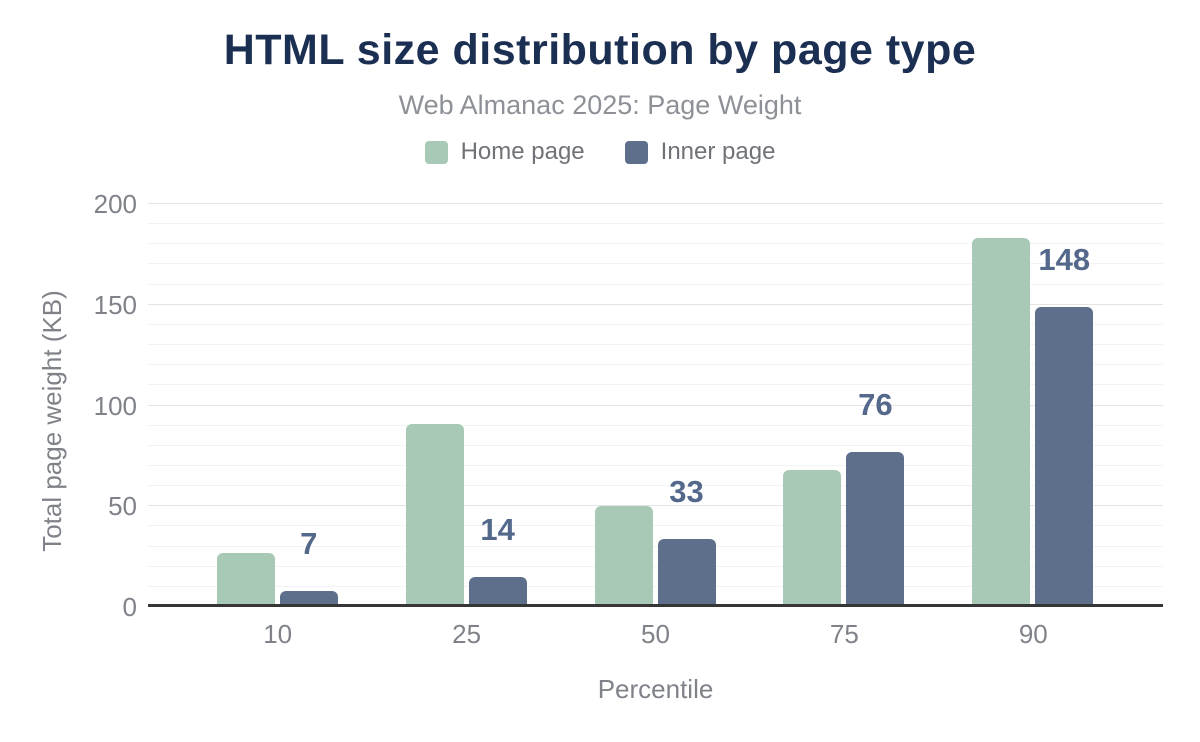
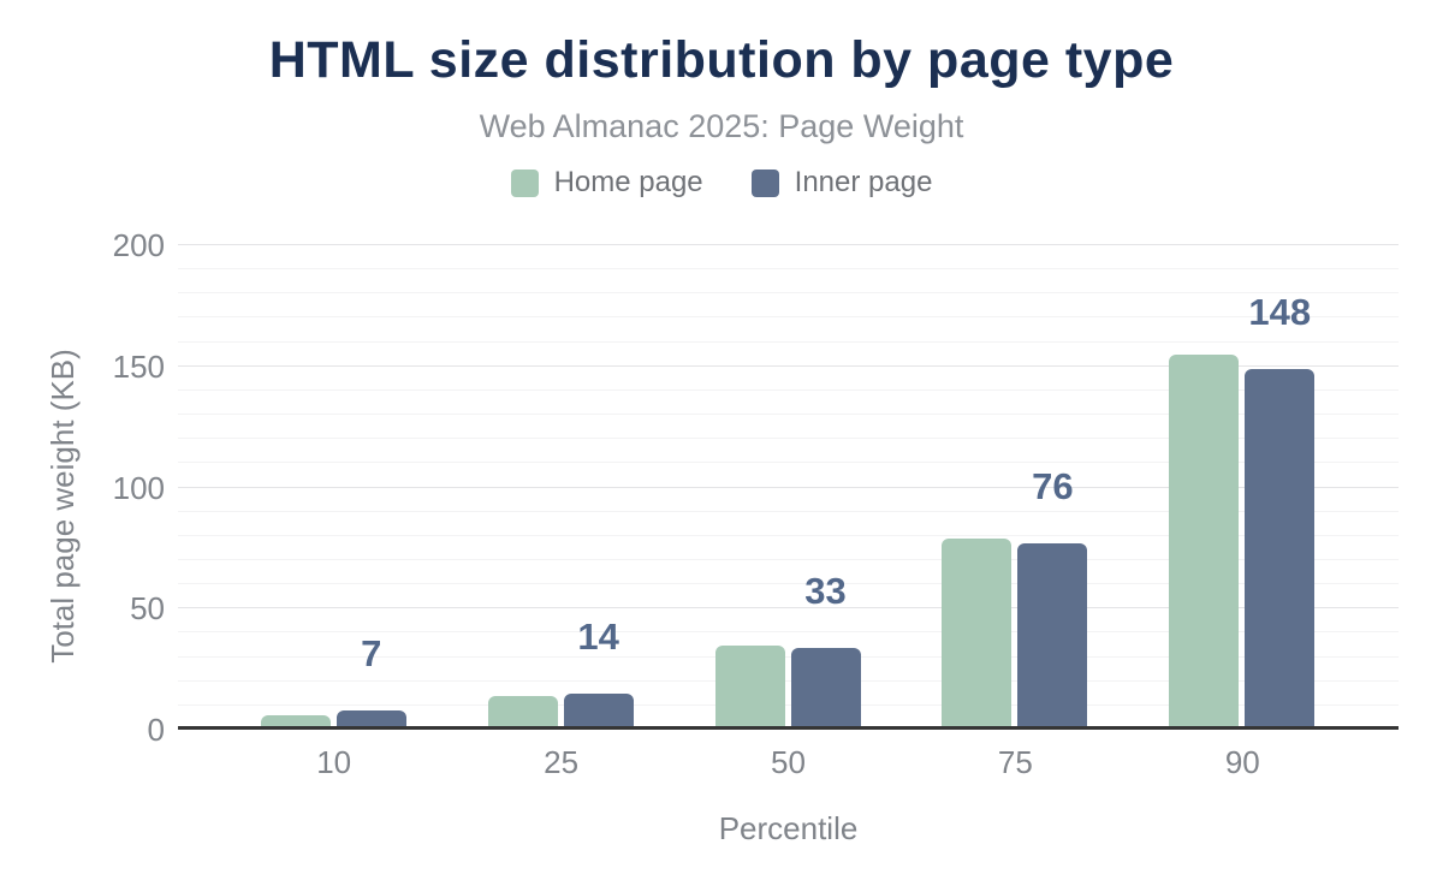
Home page/10: 26 -> 5
Home page/25: 90 -> 13
Home page/50: 49 -> 34
Home page/75: 67 -> 78
Home page/90: 182 -> 154
